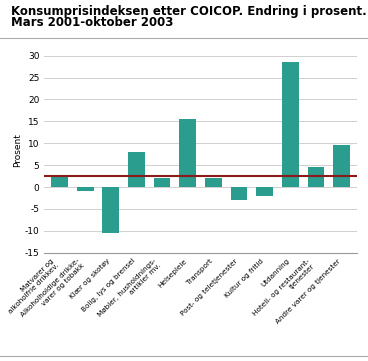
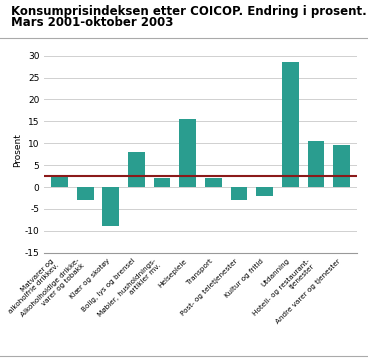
Alkoholholdige drikke- varer og tobakk: -1.0 -> -3.0
Klær og skotøy: -10.5 -> -9.0
Hotell- og restaurant- tjenester: 4.5 -> 10.5
